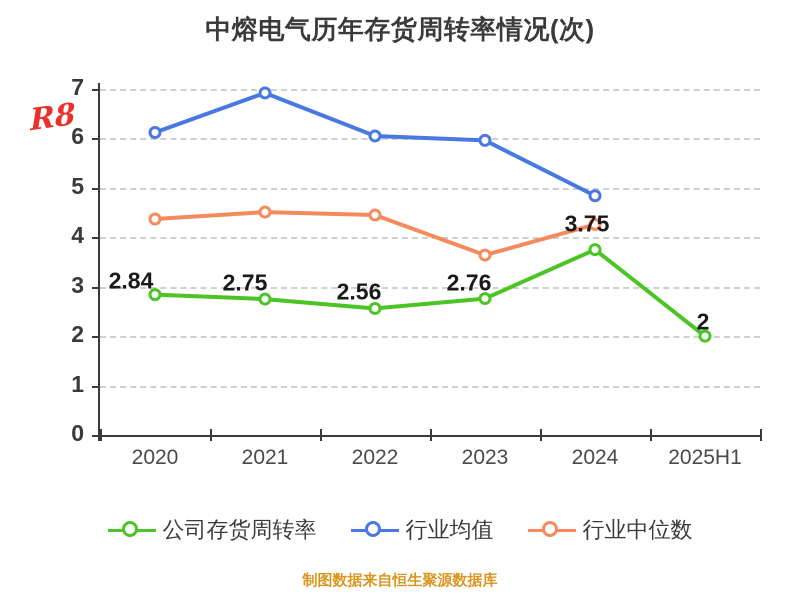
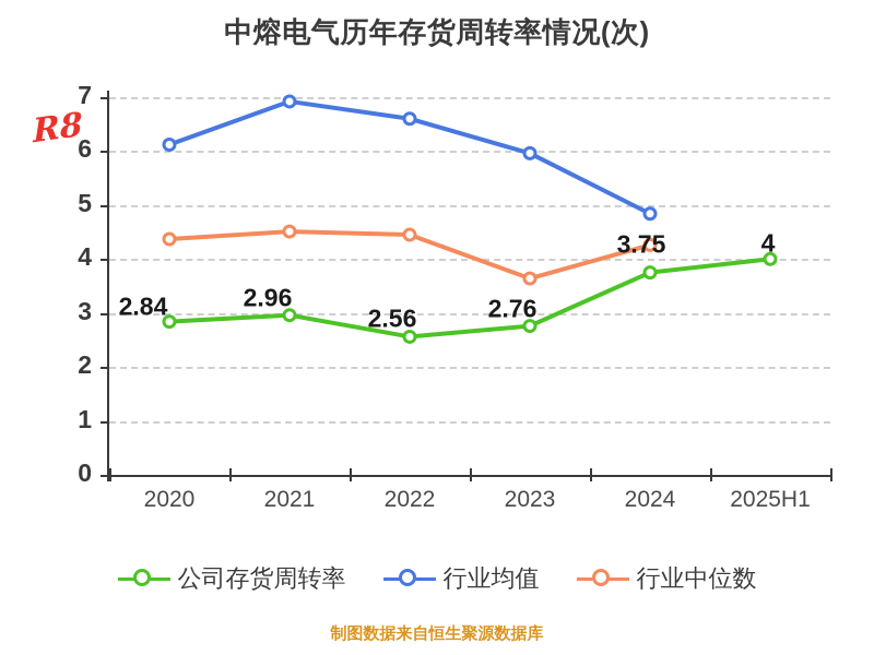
公司存货周转率/2021: 2.75 -> 2.96
行业均值/2022: 6.0 -> 6.6
公司存货周转率/2025H1: 2 -> 4
